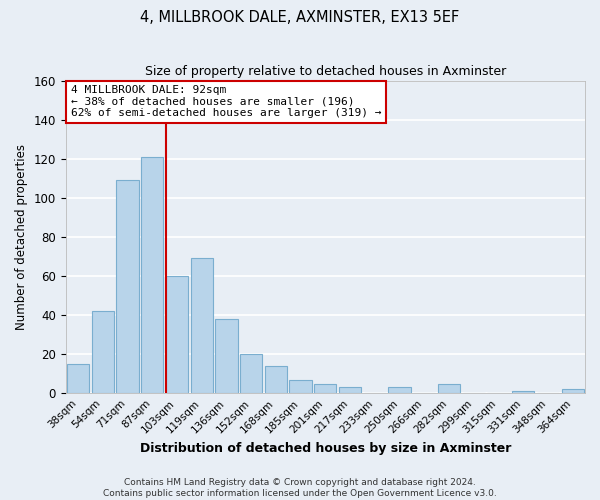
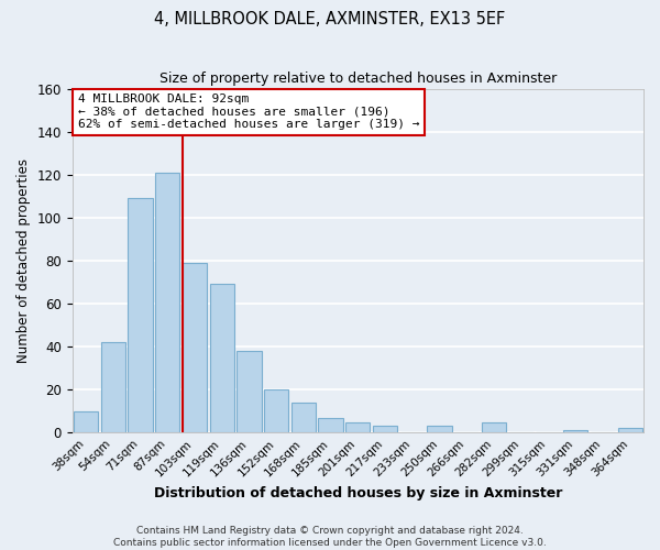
38sqm: 15 -> 10
103sqm: 60 -> 79
